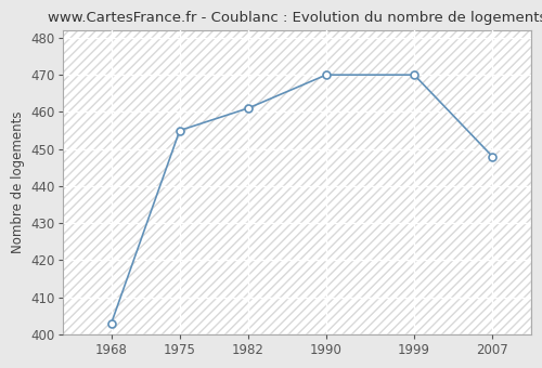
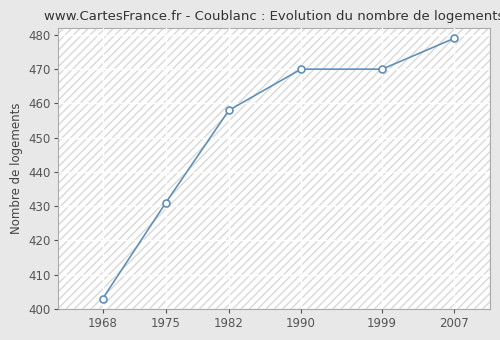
1975: 455 -> 431
1982: 461 -> 458
2007: 448 -> 479
